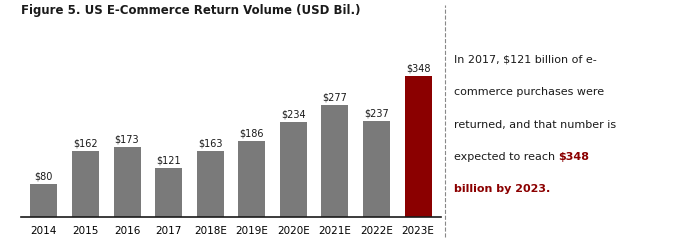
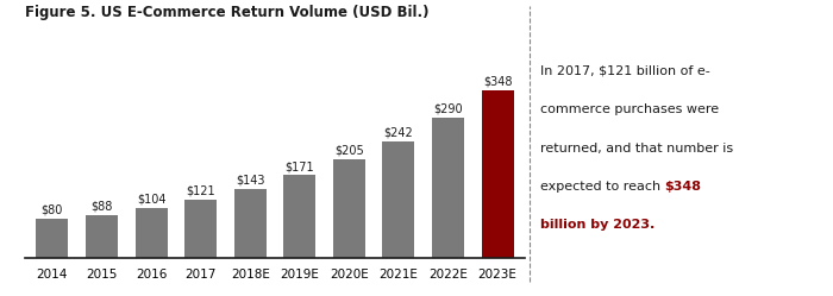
2015: $162 -> $88
2016: $173 -> $104
2018E: $163 -> $143
2019E: $186 -> $171
2020E: $234 -> $205
2021E: $277 -> $242
2022E: $237 -> $290
